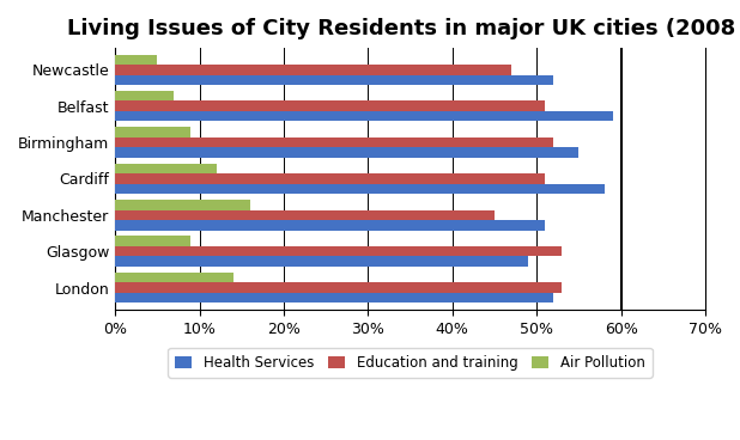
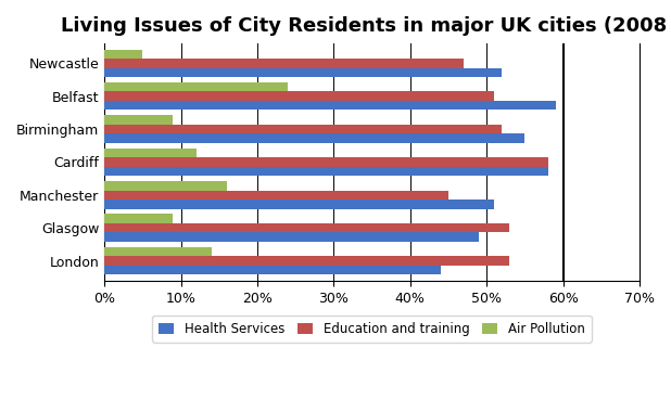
Air Pollution/Belfast: 7% -> 24%
Education and training/Cardiff: 51% -> 58%
Health Services/London: 52% -> 44%
